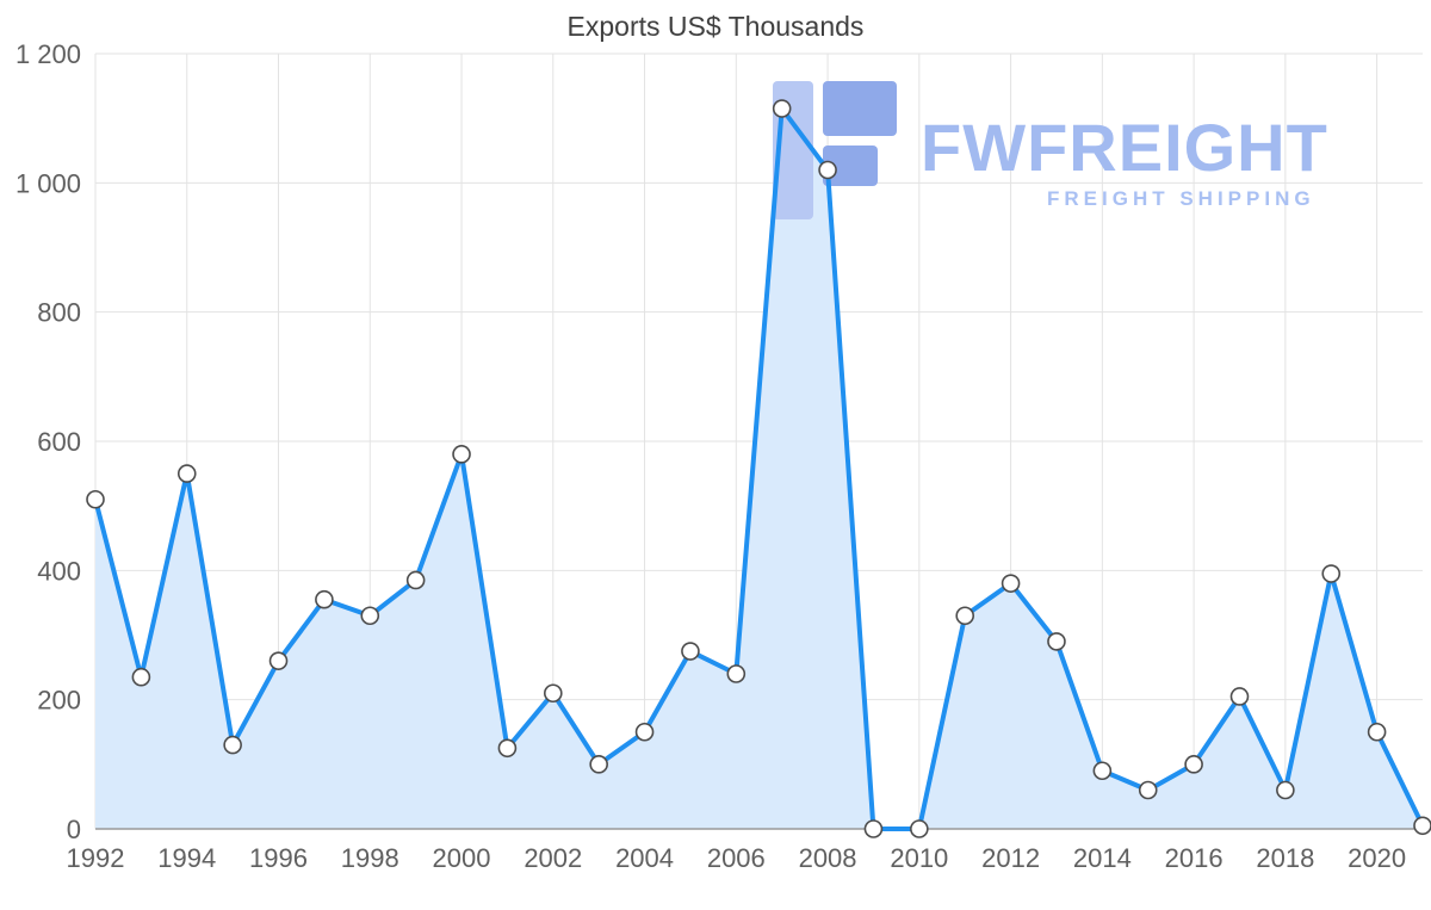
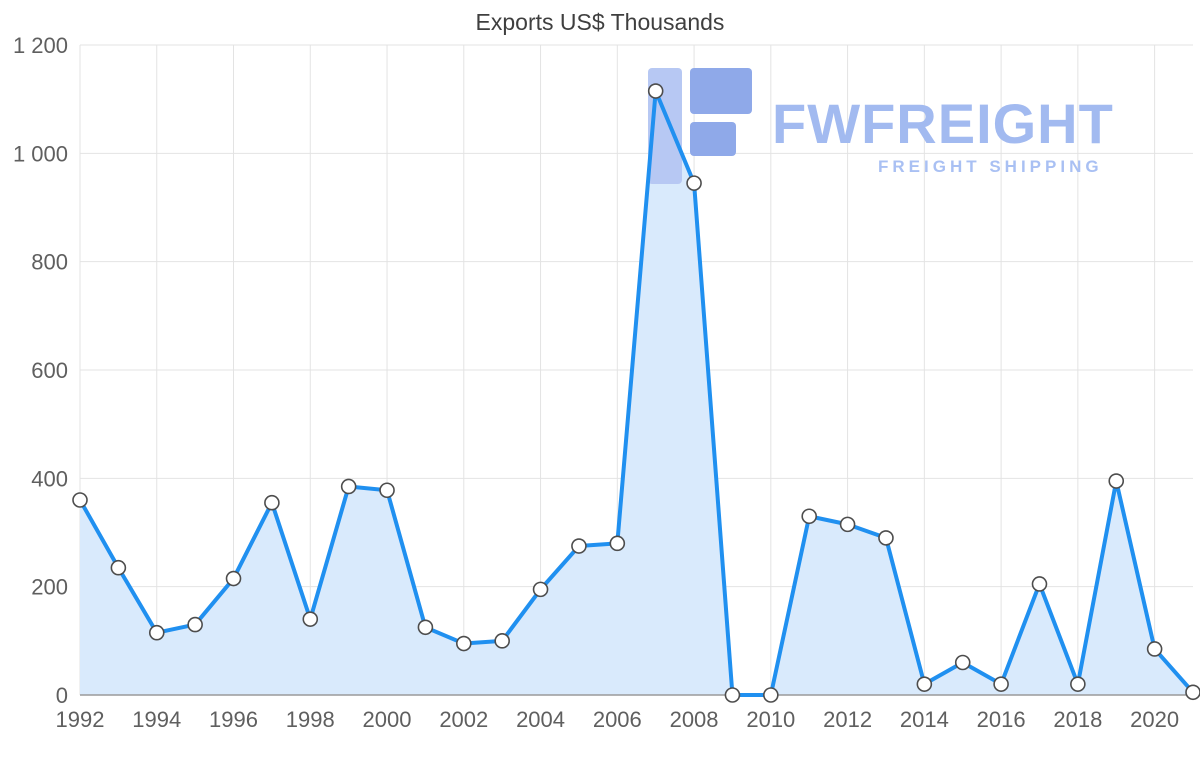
1992: 510 -> 360
1994: 550 -> 120
1996: 260 -> 220
1998: 330 -> 140
2000: 580 -> 380
2002: 210 -> 100
2004: 150 -> 200
2006: 240 -> 280
2008: 1020 -> 940
2012: 380 -> 320
2014: 90 -> 20
2016: 100 -> 20
2018: 60 -> 20
2020: 150 -> 80
